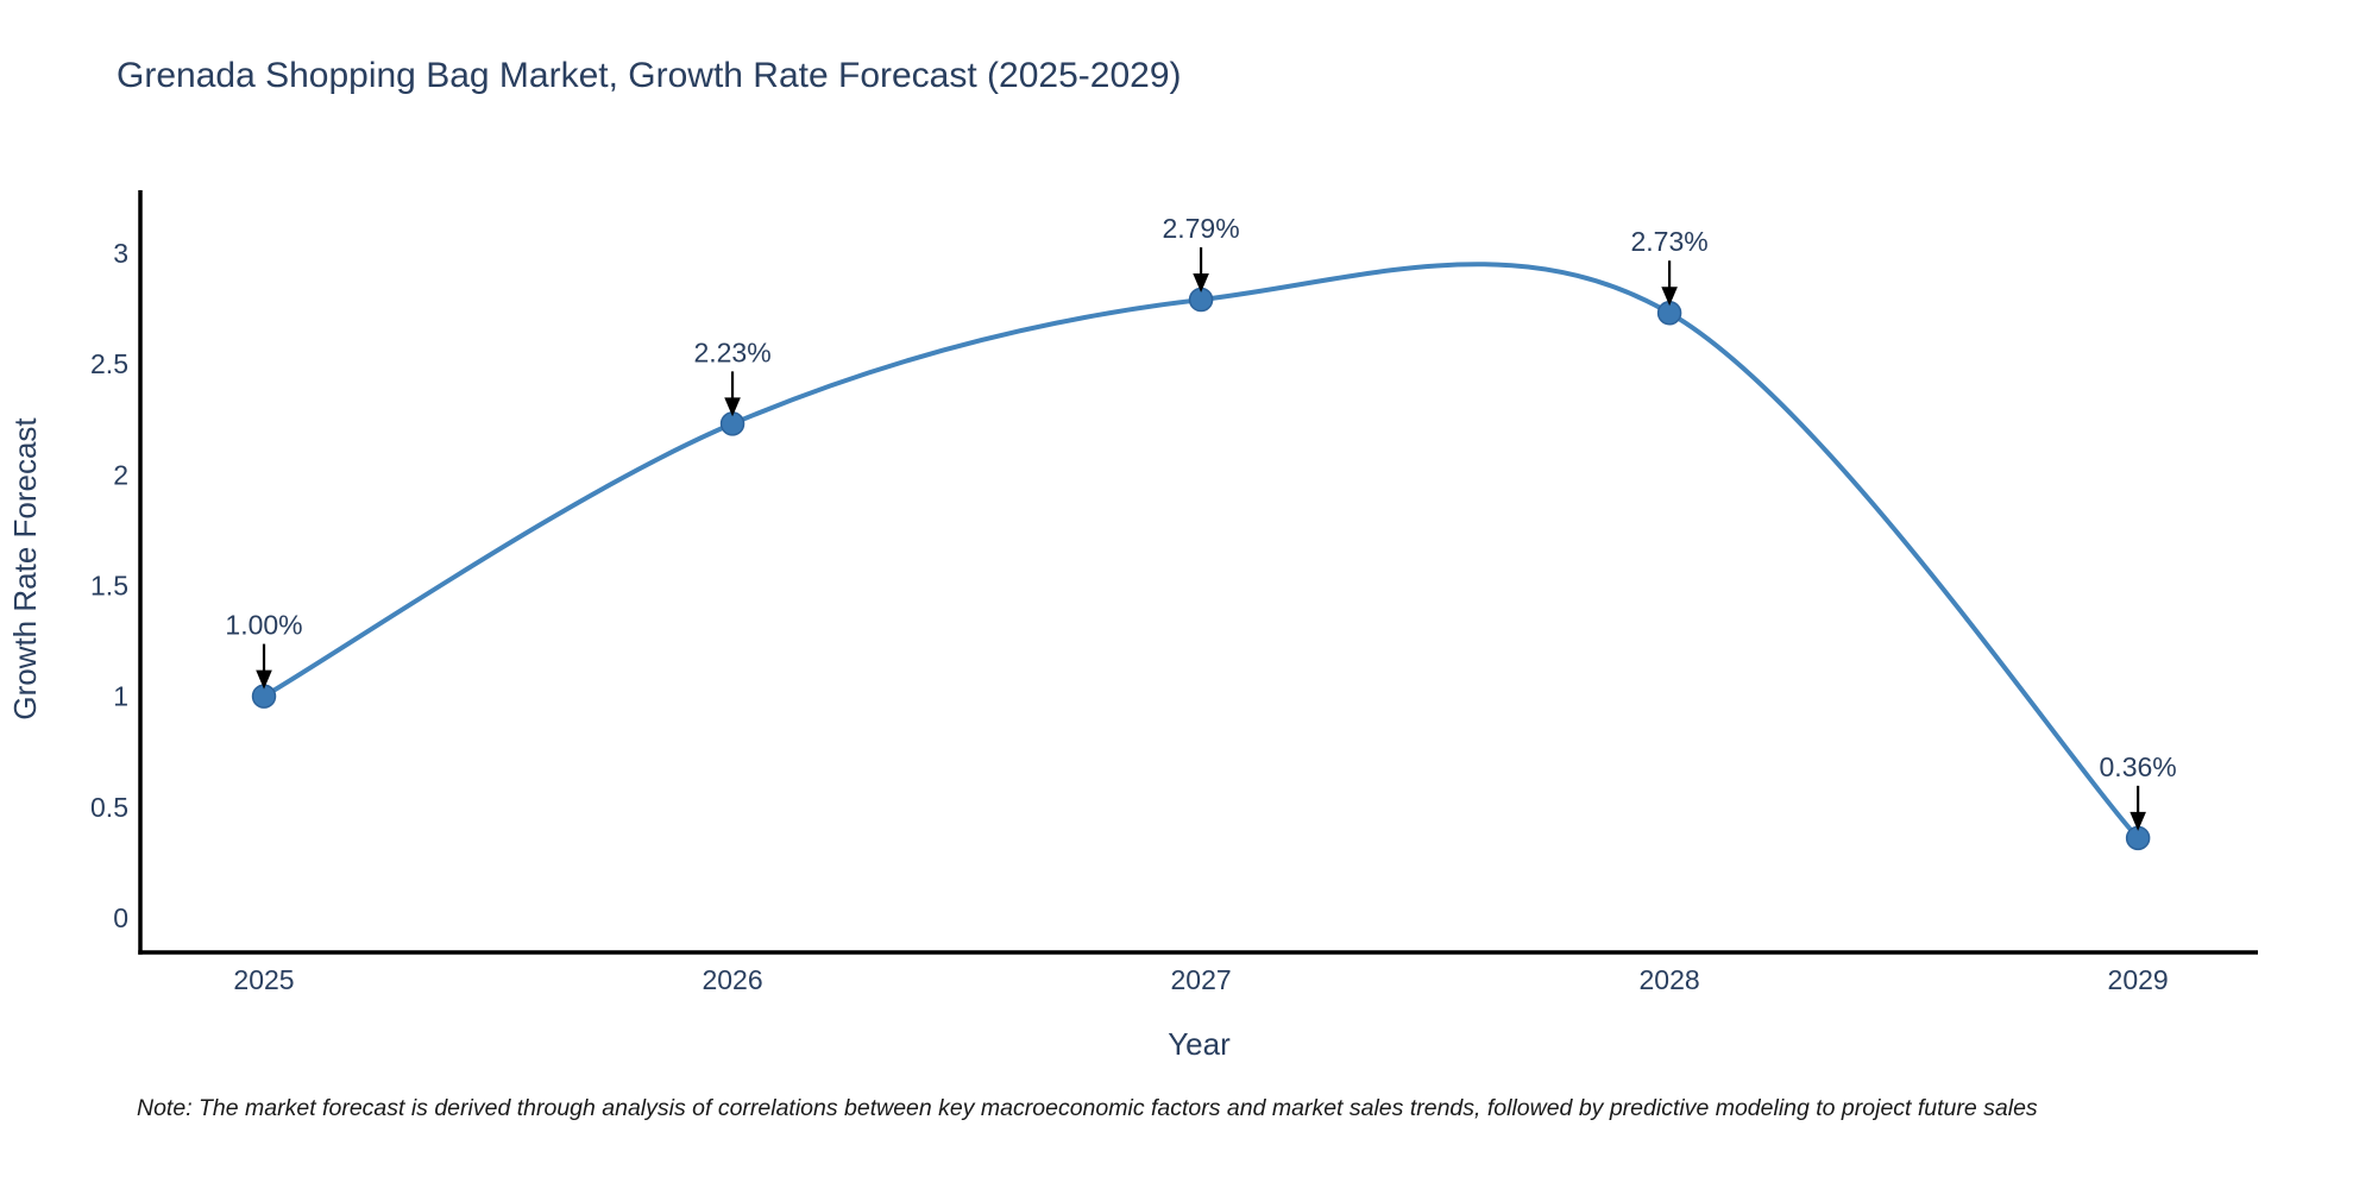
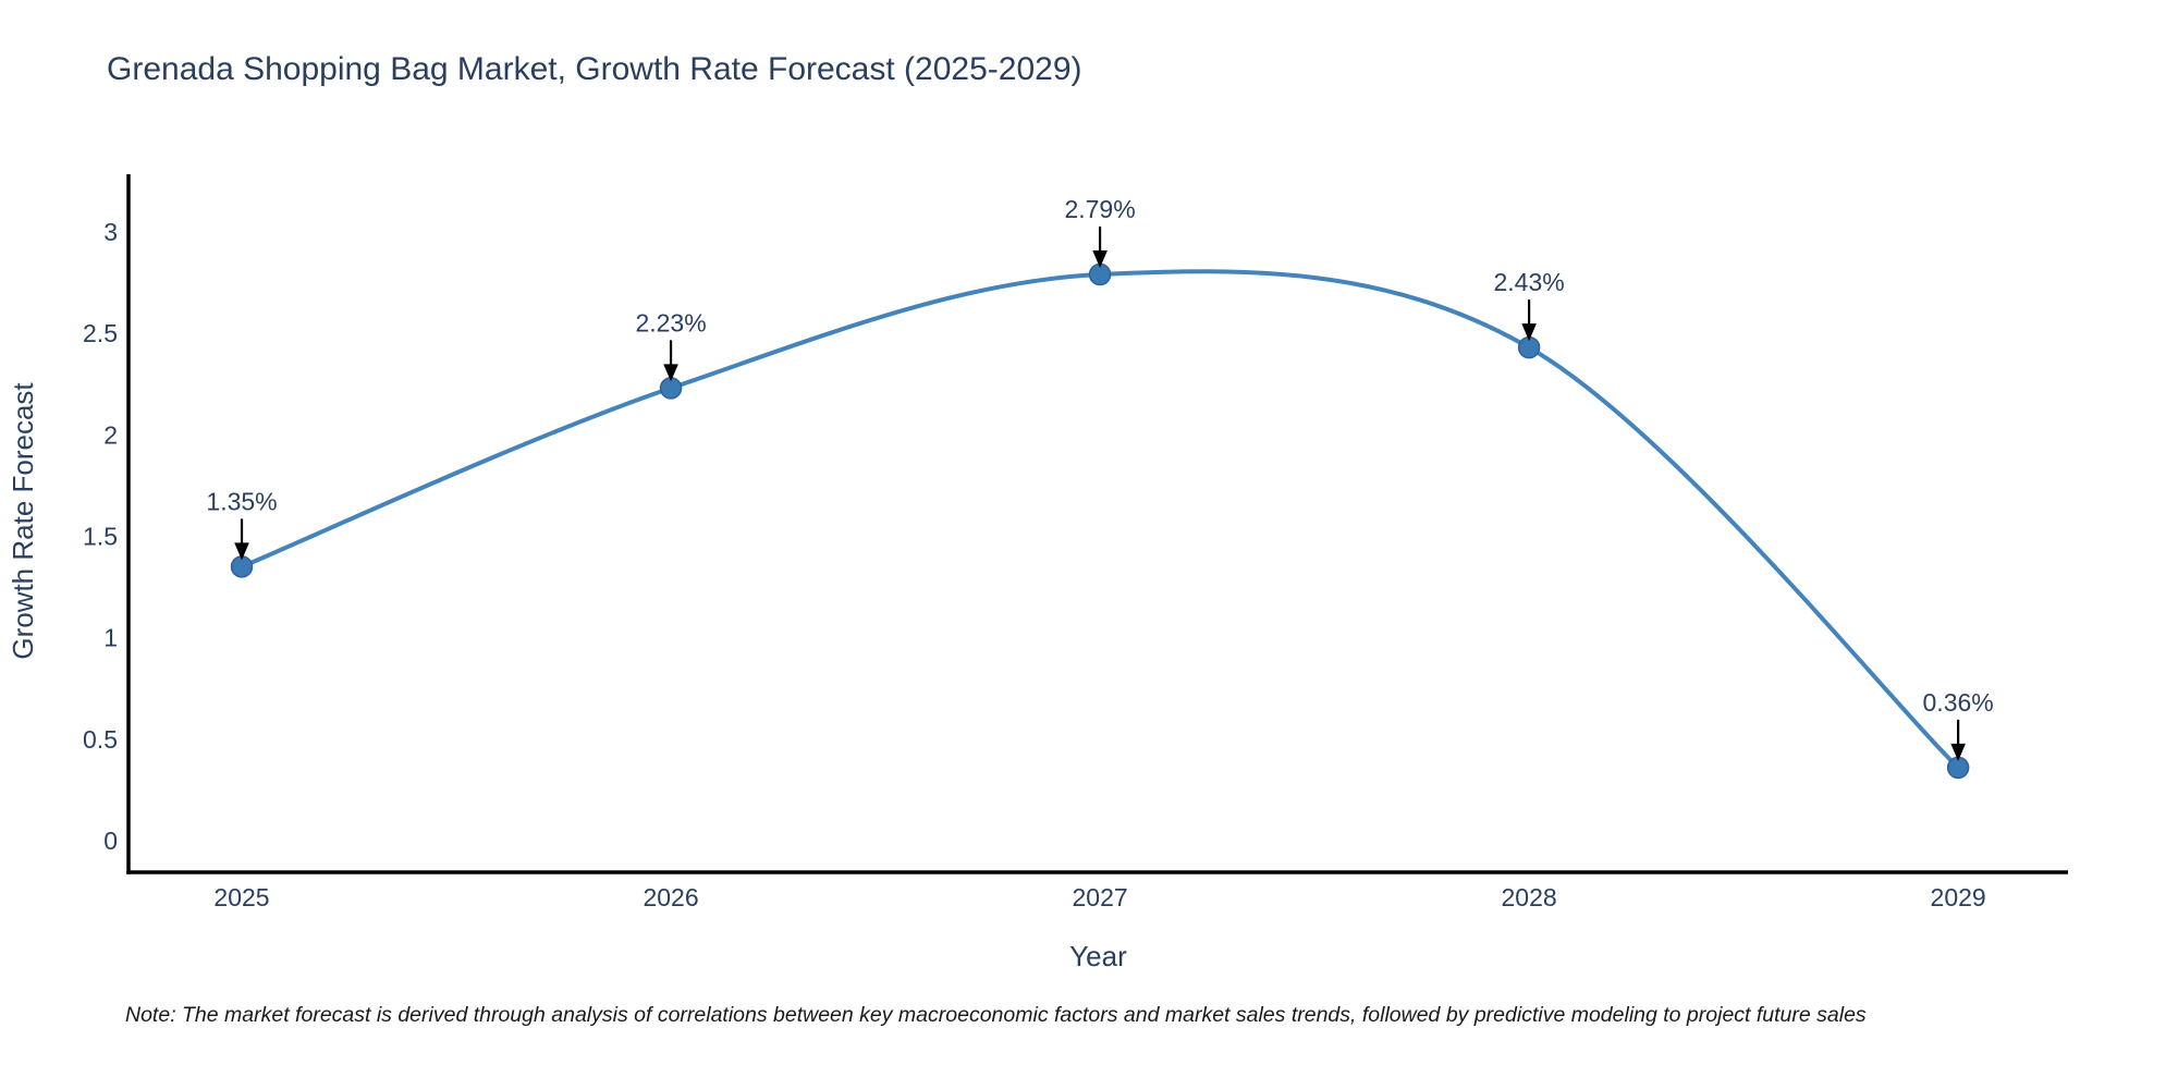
2025: 1.00% -> 1.35%
2028: 2.73% -> 2.43%
